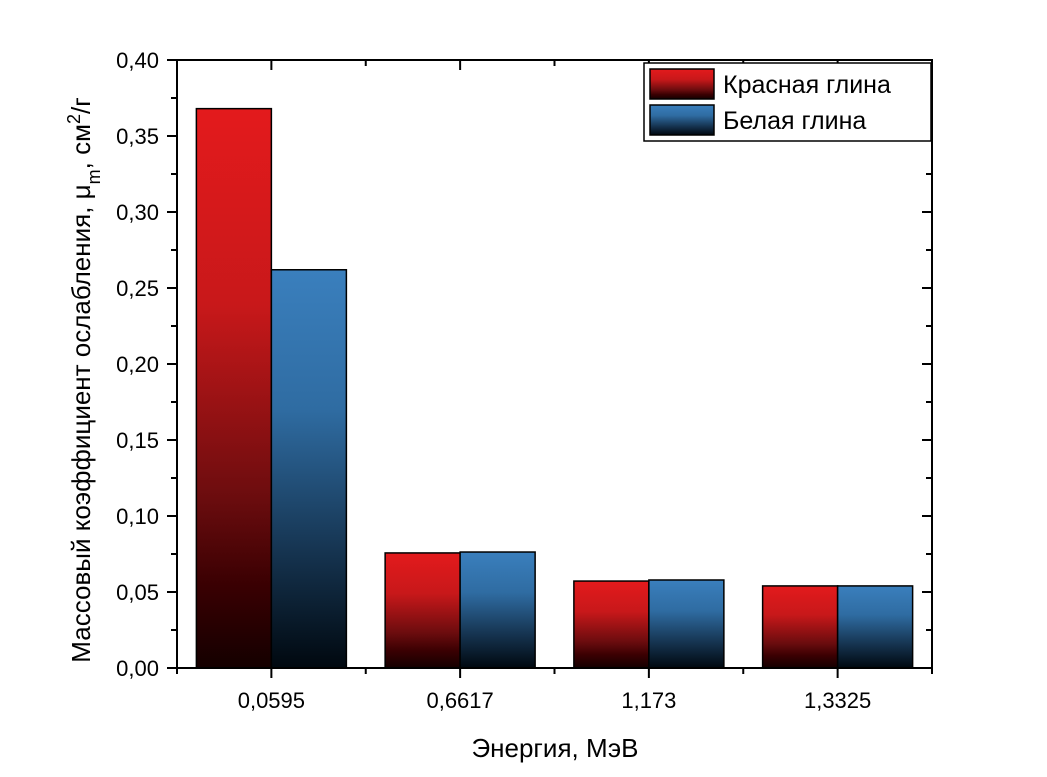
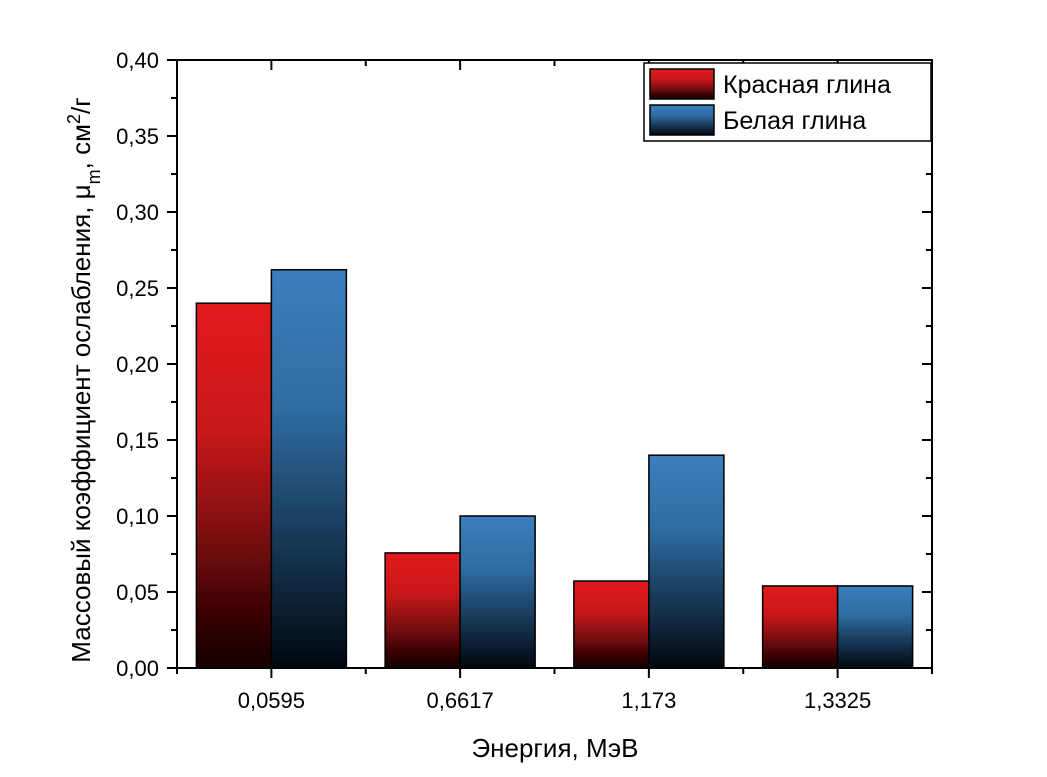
Красная глина/0,0595: 0,37 -> 0,24
Белая глина/0,6617: 0,08 -> 0,10
Белая глина/1,173: 0,06 -> 0,14
